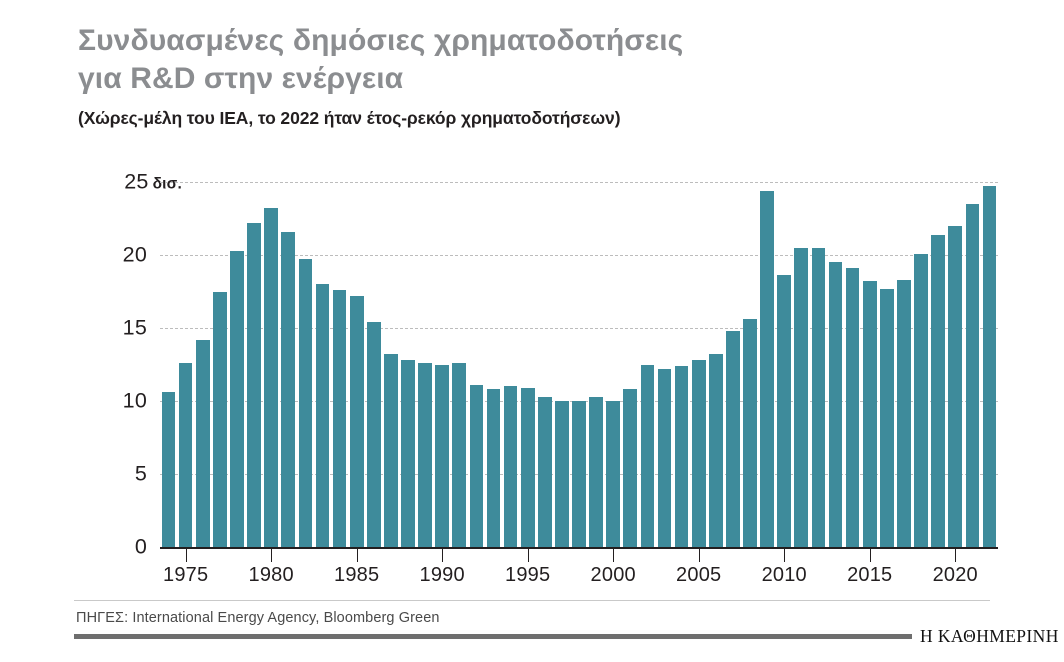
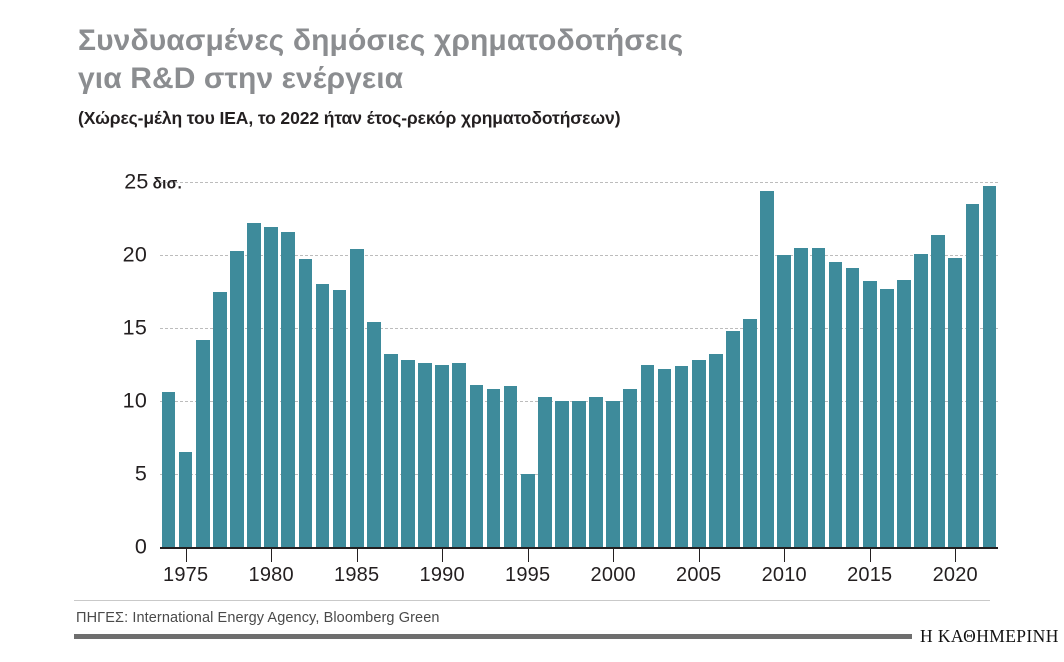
1975: 12.6 -> 6.5
1980: 23.2 -> 21.9
1985: 17.2 -> 20.4
1995: 10.9 -> 5.0
2010: 18.6 -> 20.0
2020: 22.0 -> 19.8
